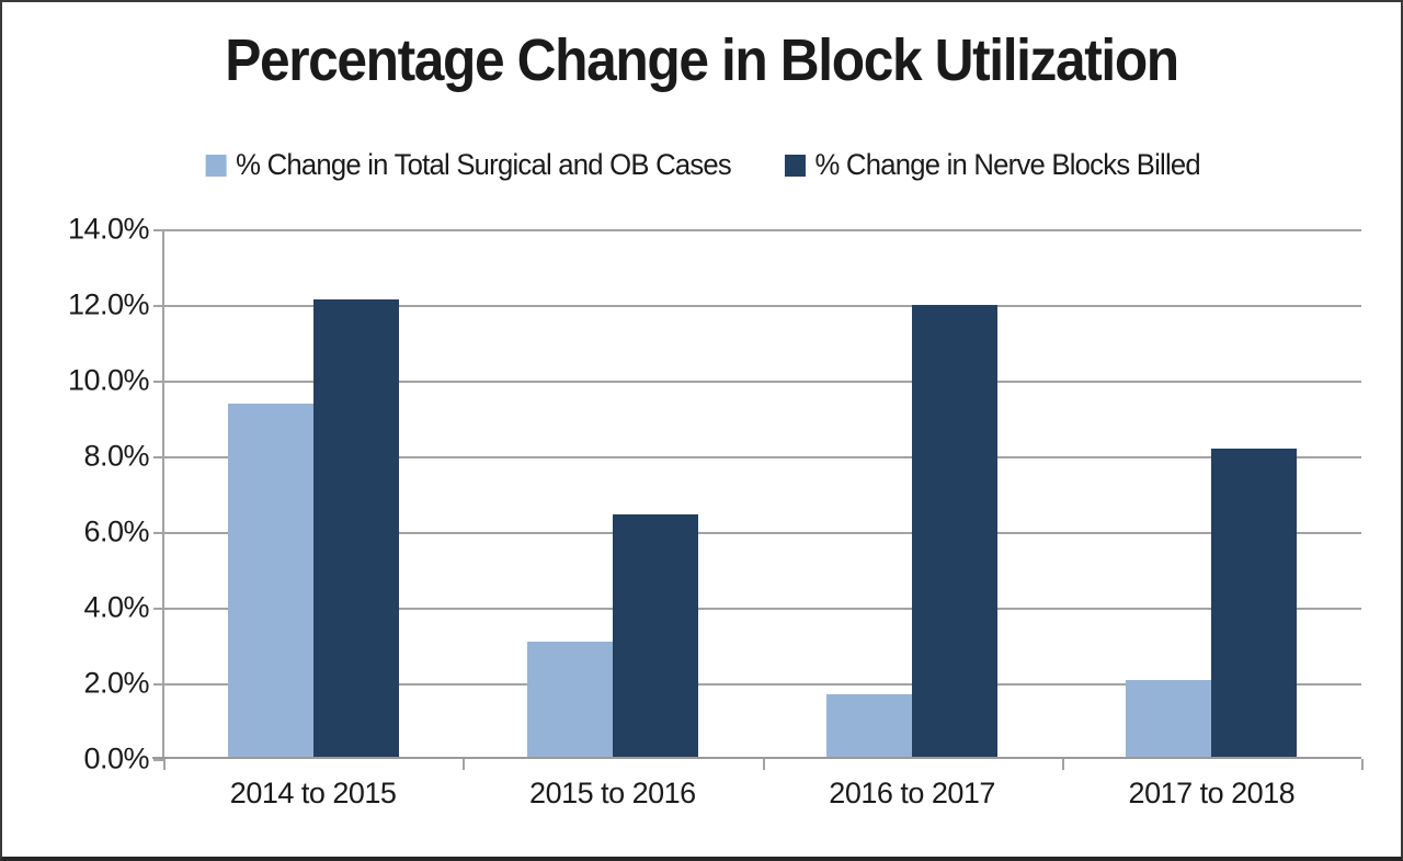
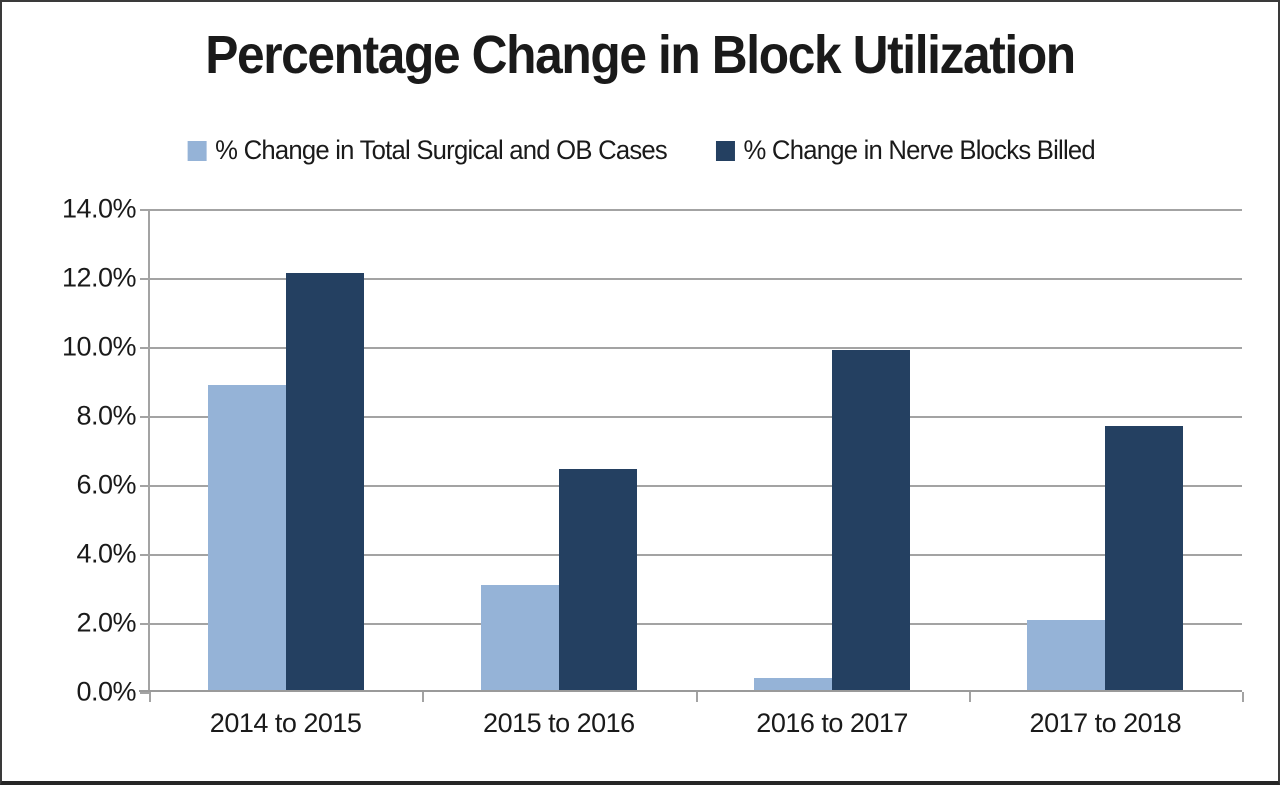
% Change in Total Surgical and OB Cases/2014 to 2015: 9.4% -> 8.9%
% Change in Total Surgical and OB Cases/2016 to 2017: 1.7% -> 0.4%
% Change in Nerve Blocks Billed/2016 to 2017: 12.0% -> 9.9%
% Change in Nerve Blocks Billed/2017 to 2018: 8.2% -> 7.7%
